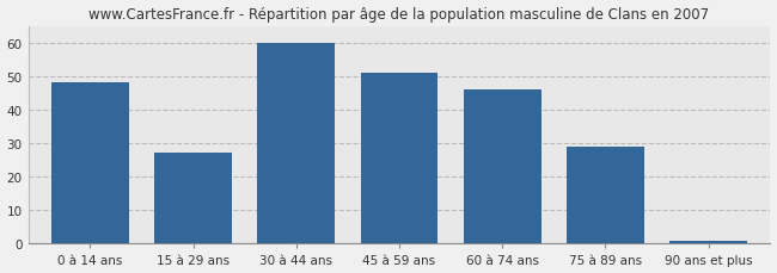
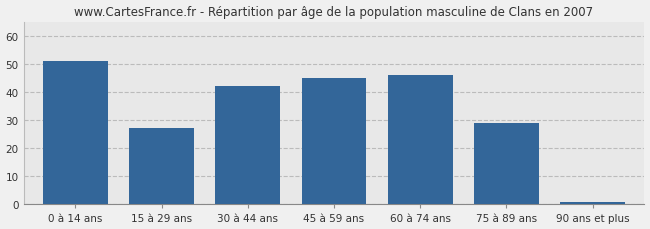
0 à 14 ans: 48 -> 51
30 à 44 ans: 60 -> 42
45 à 59 ans: 51 -> 45
